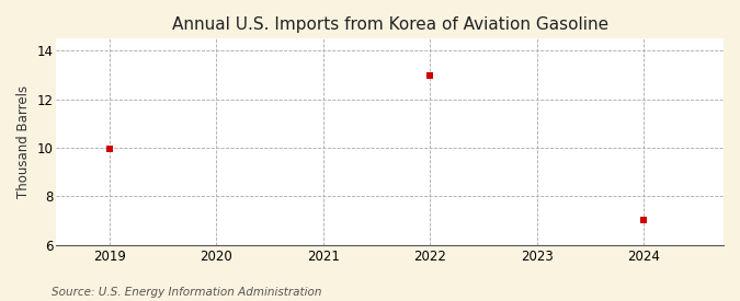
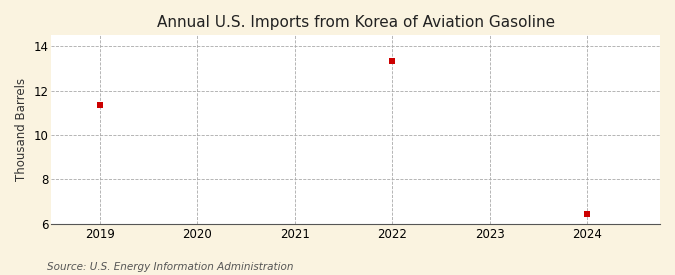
2019: 9.93 -> 11.35
2022: 12.97 -> 13.35
2024: 7.00 -> 6.45
